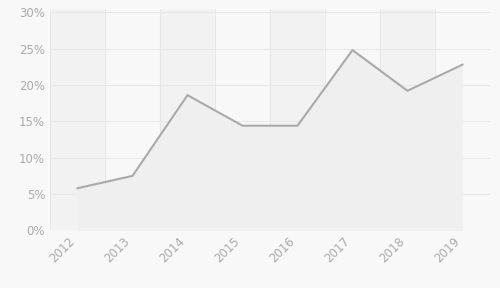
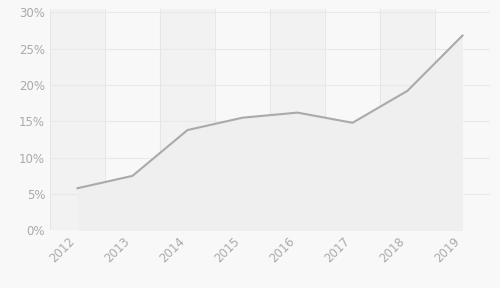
2014: 18.6% -> 13.8%
2015: 14.4% -> 15.5%
2016: 14.4% -> 16.2%
2017: 24.8% -> 14.8%
2019: 22.8% -> 26.8%
